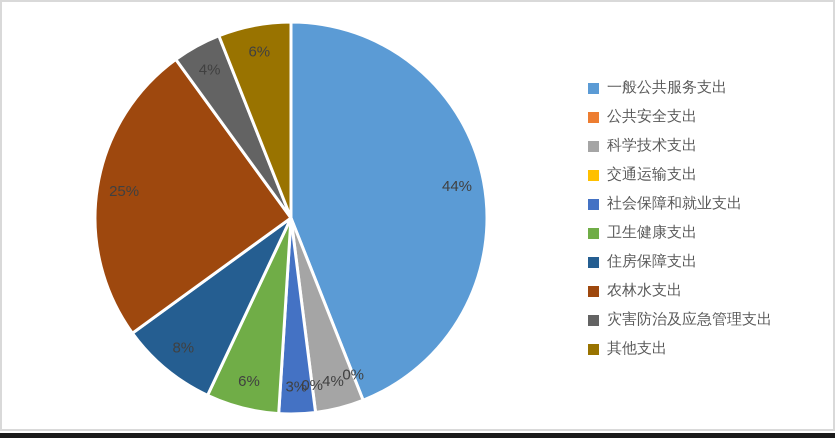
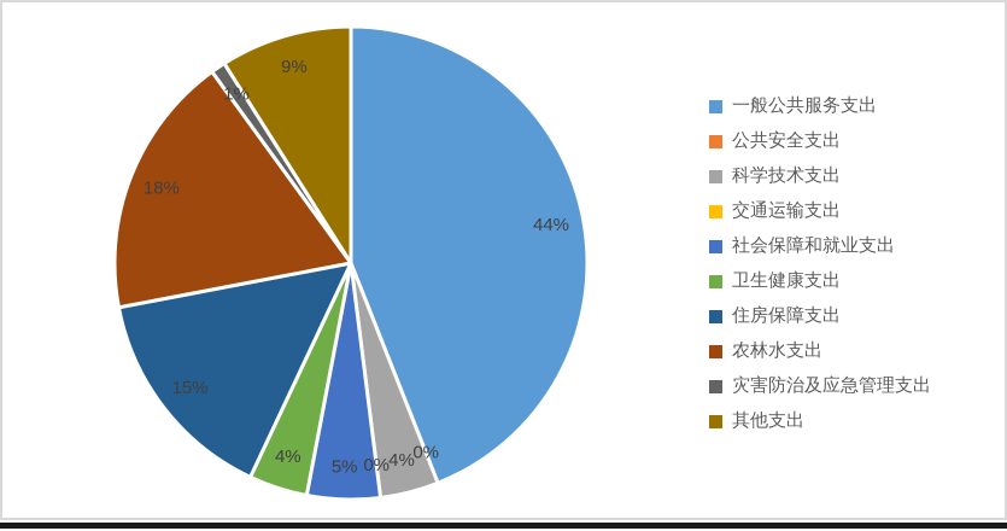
社会保障和就业支出: 3% -> 5%
卫生健康支出: 6% -> 4%
住房保障支出: 8% -> 15%
农林水支出: 25% -> 18%
灾害防治及应急管理支出: 4% -> 1%
其他支出: 6% -> 9%
